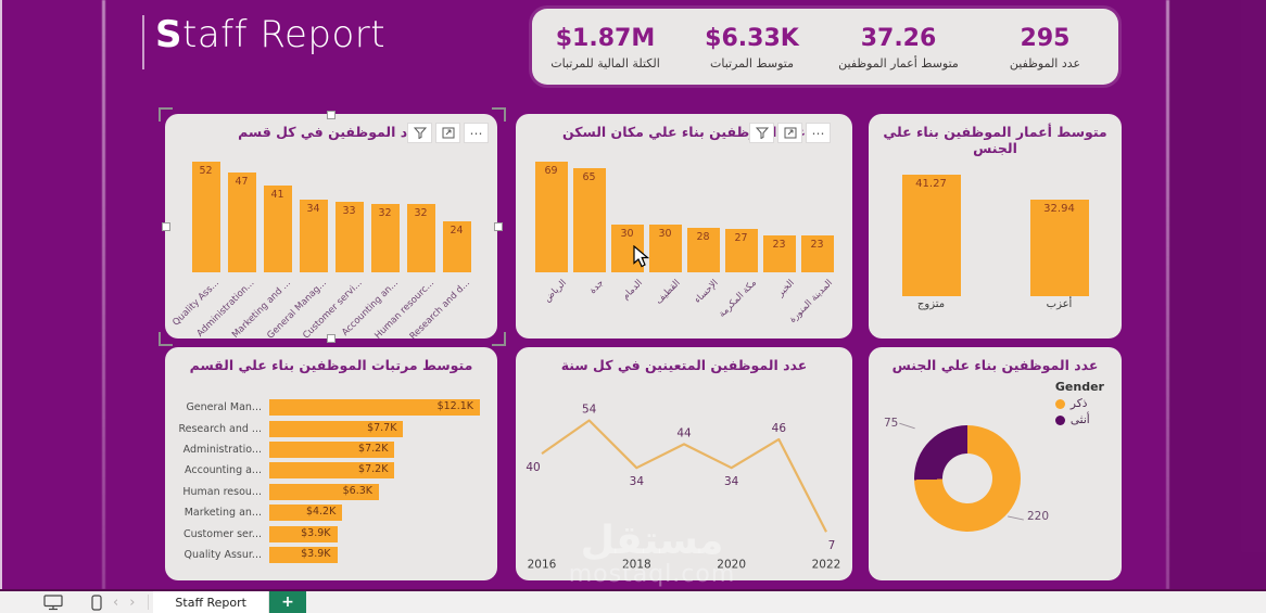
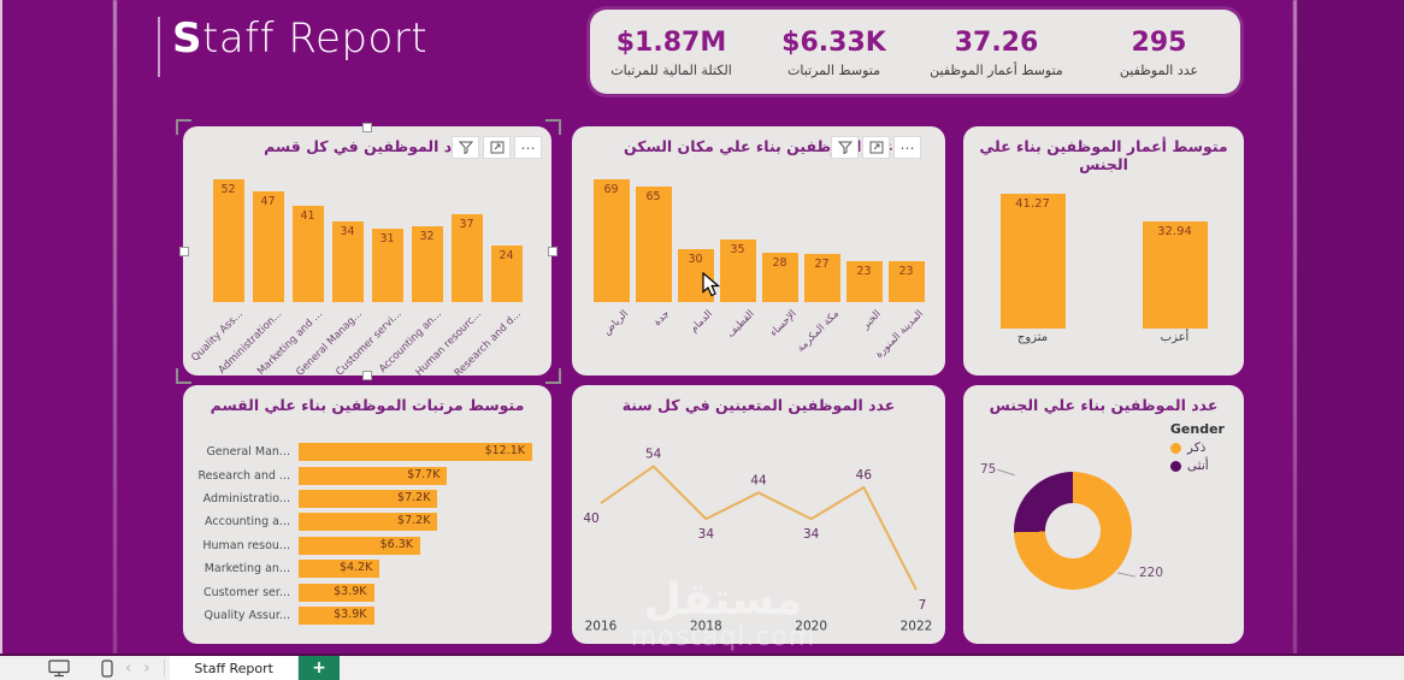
عدد الموظفين في كل قسم/Customer servi...: 33 -> 31
عدد الموظفين في كل قسم/Human resourc...: 32 -> 37
عدد الموظفين بناء علي مكان السكن/القطيف: 30 -> 35
